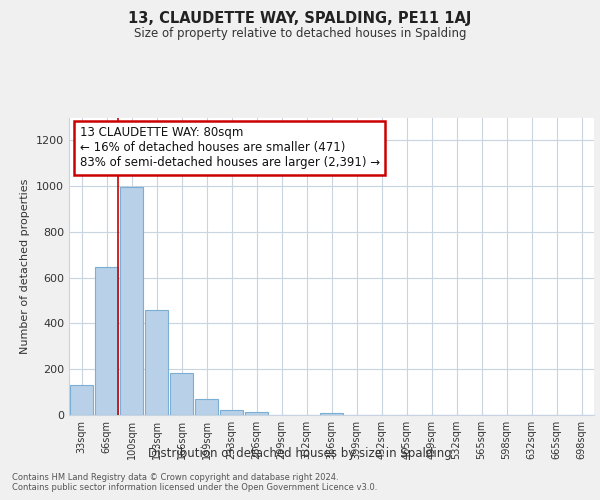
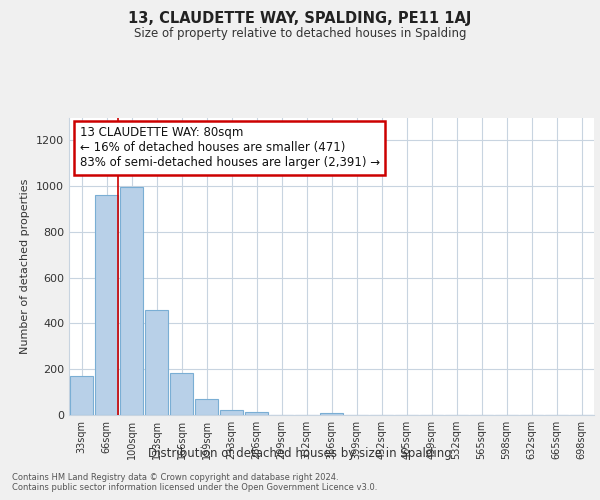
33sqm: 130 -> 170
66sqm: 645 -> 960
